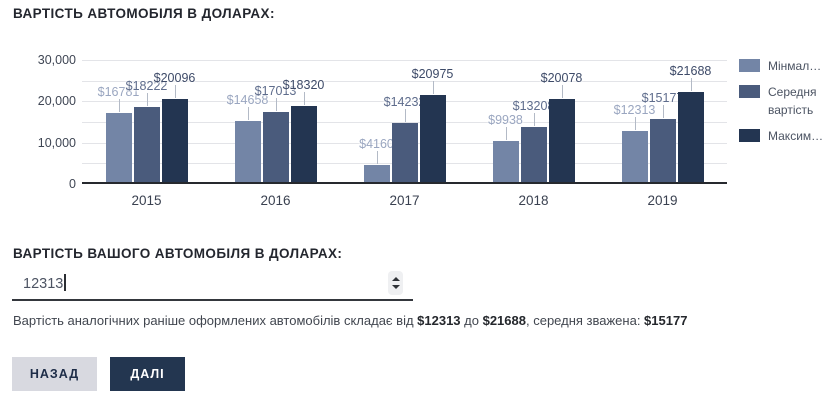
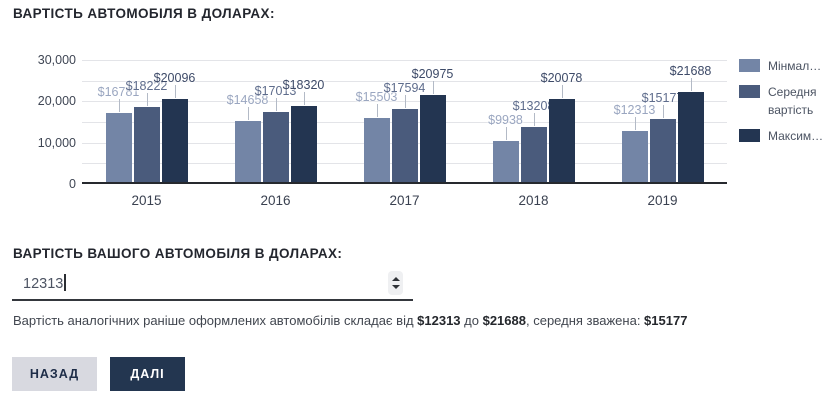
Мінмал…/2017: $4160 -> $15503
Середня вартість/2017: $14232 -> $17594
